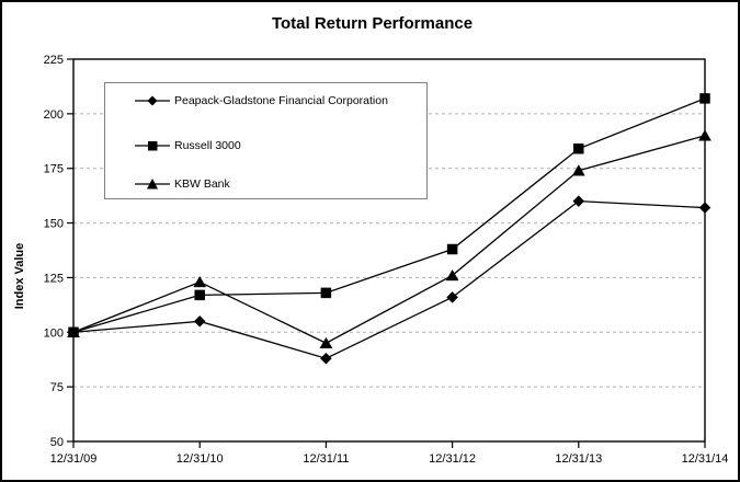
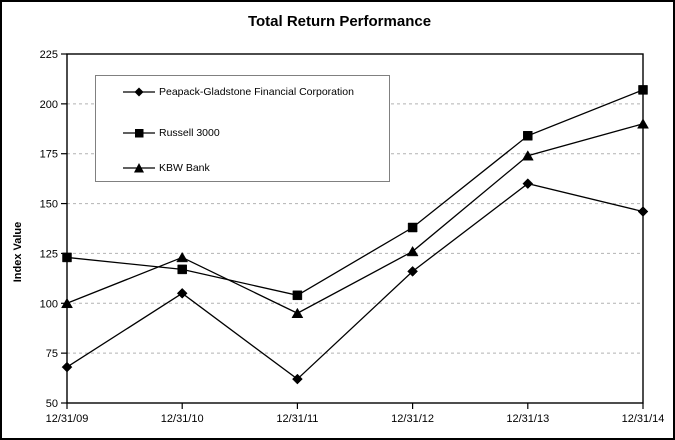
Peapack-Gladstone Financial Corporation/12/31/09: 100 -> 68
Russell 3000/12/31/09: 100 -> 123
Peapack-Gladstone Financial Corporation/12/31/11: 88 -> 62
Russell 3000/12/31/11: 118 -> 104
Peapack-Gladstone Financial Corporation/12/31/14: 157 -> 146
